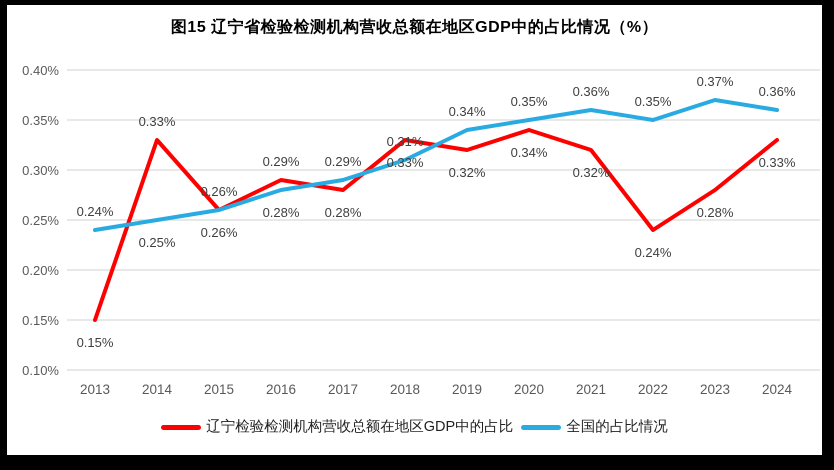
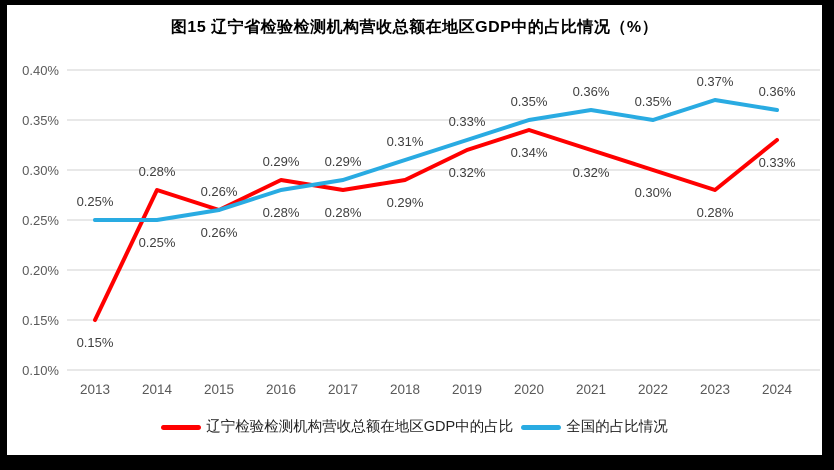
全国的占比情况/2013: 0.24% -> 0.25%
辽宁检验检测机构营收总额在地区GDP中的占比/2014: 0.33% -> 0.28%
辽宁检验检测机构营收总额在地区GDP中的占比/2018: 0.33% -> 0.29%
全国的占比情况/2019: 0.34% -> 0.33%
辽宁检验检测机构营收总额在地区GDP中的占比/2022: 0.24% -> 0.30%
